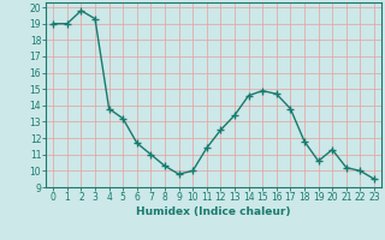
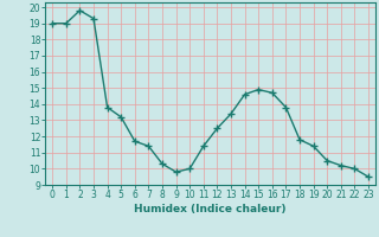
7: 11.0 -> 11.4
19: 10.6 -> 11.4
20: 11.3 -> 10.5
